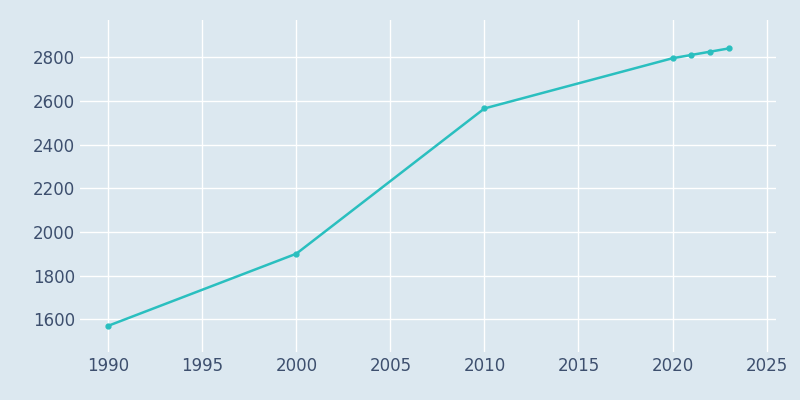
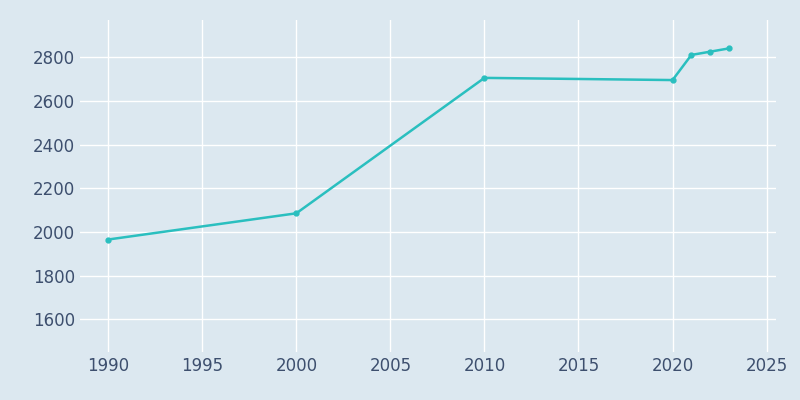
1990: 1570 -> 1965
2000: 1900 -> 2085
2010: 2565 -> 2705
2020: 2795 -> 2695
